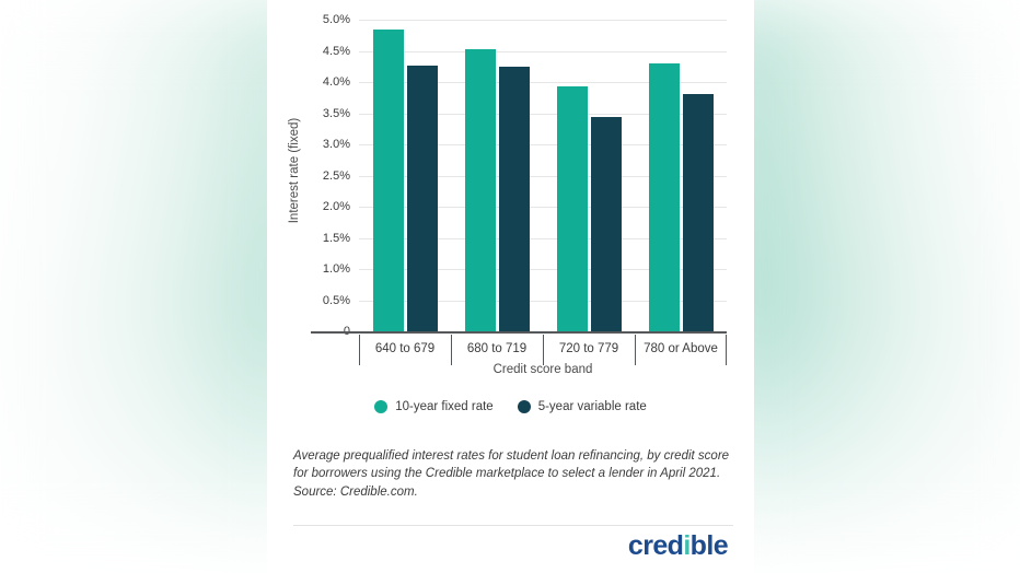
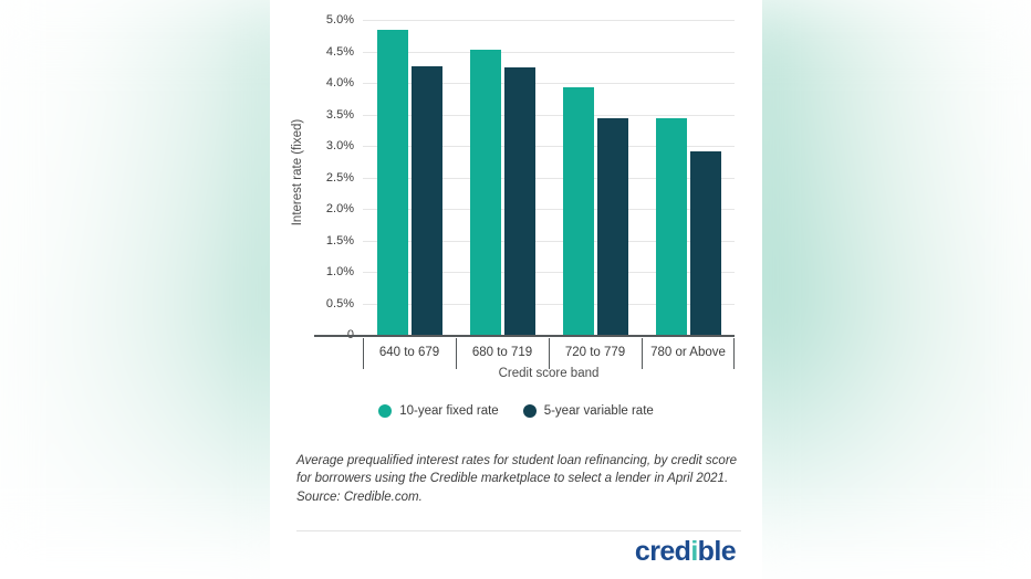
10-year fixed rate/780 or Above: 4.3% -> 3.4%
5-year variable rate/780 or Above: 3.8% -> 2.9%
